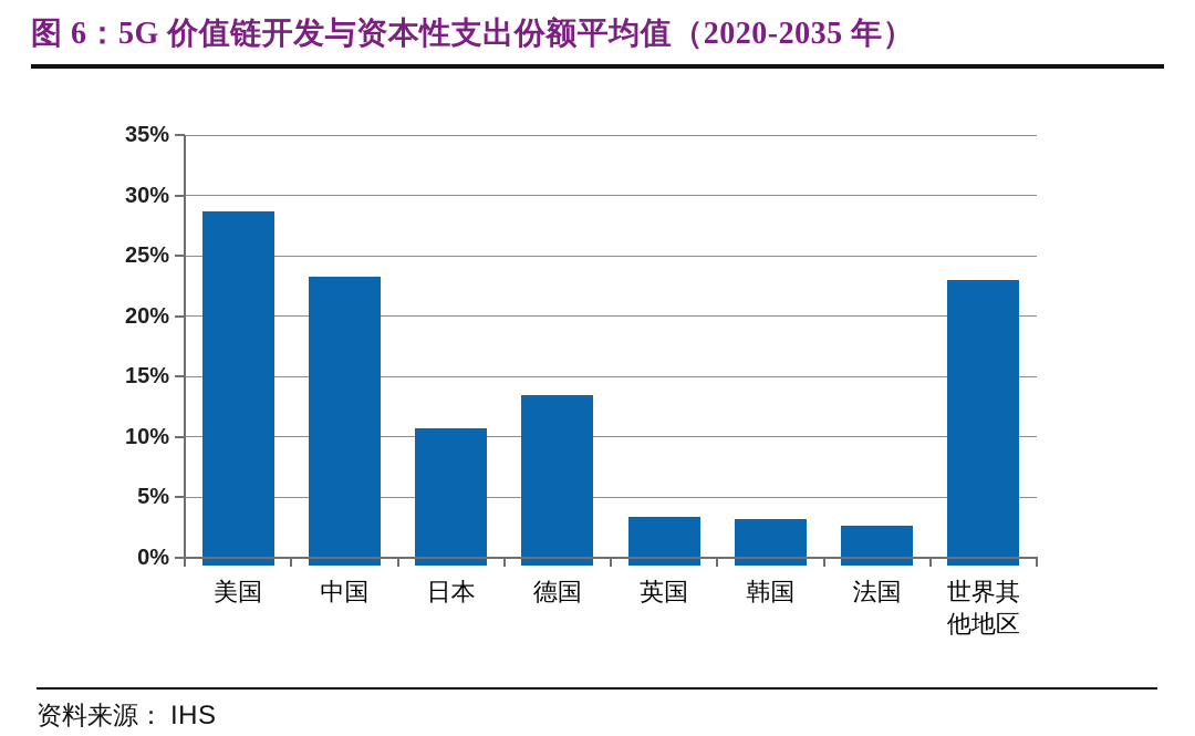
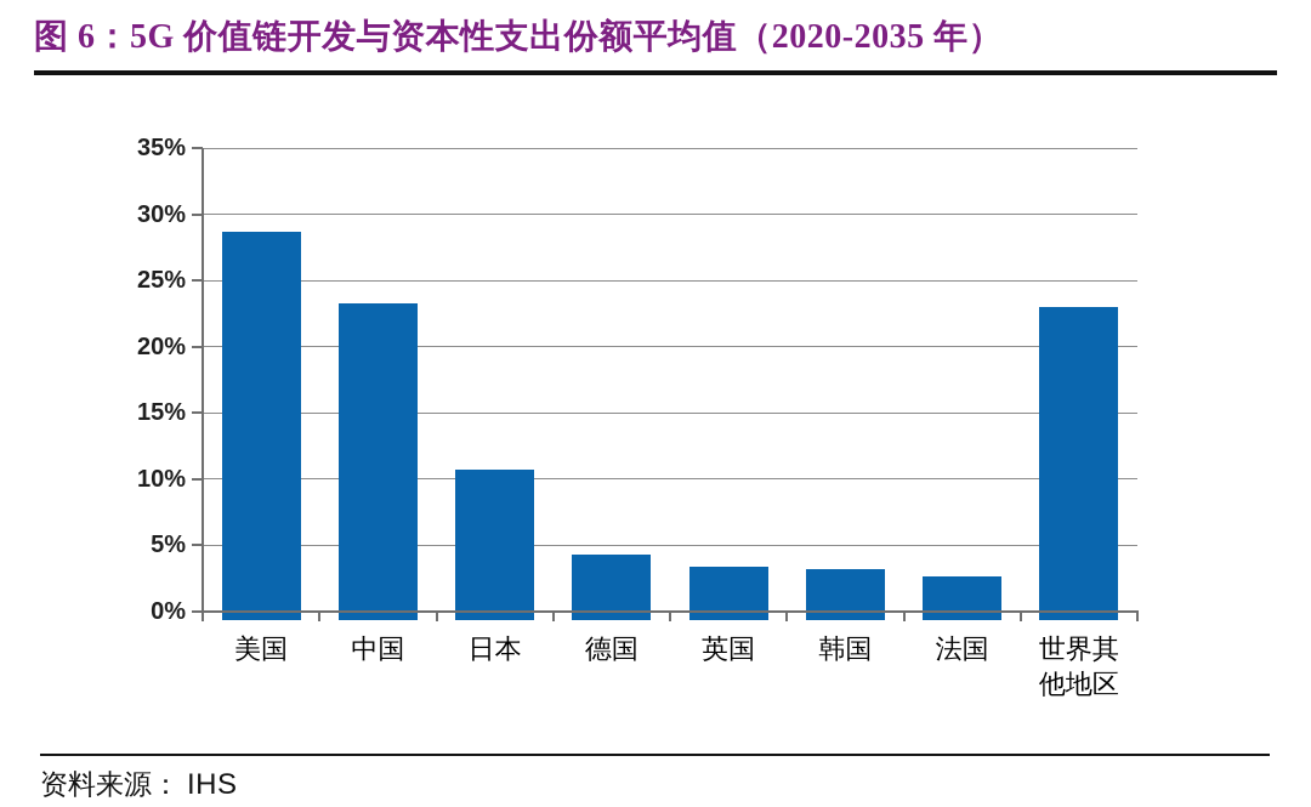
德国: 13.5% -> 4.3%
